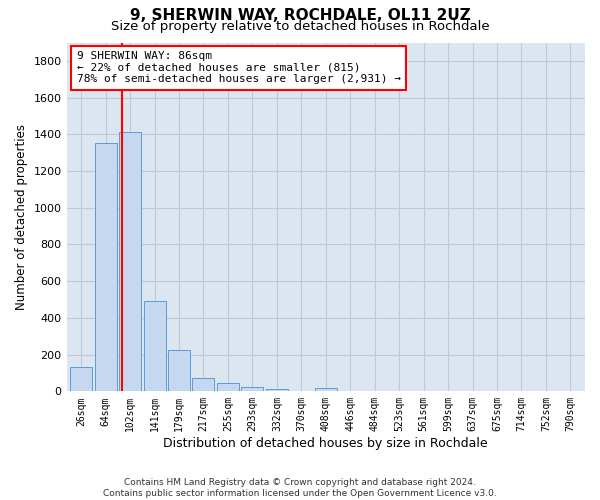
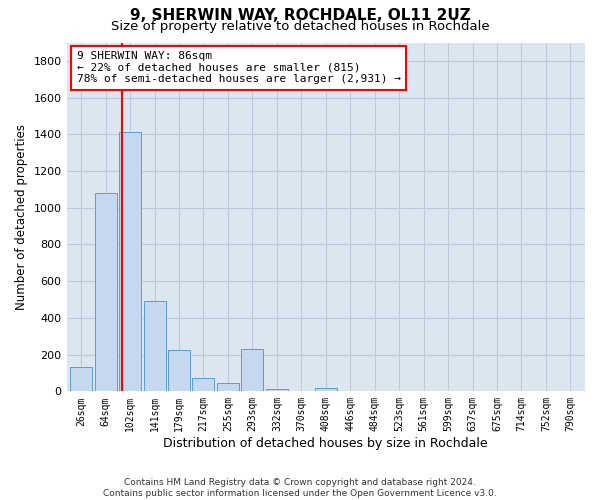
64sqm: 1360 -> 1080
293sqm: 20 -> 230
